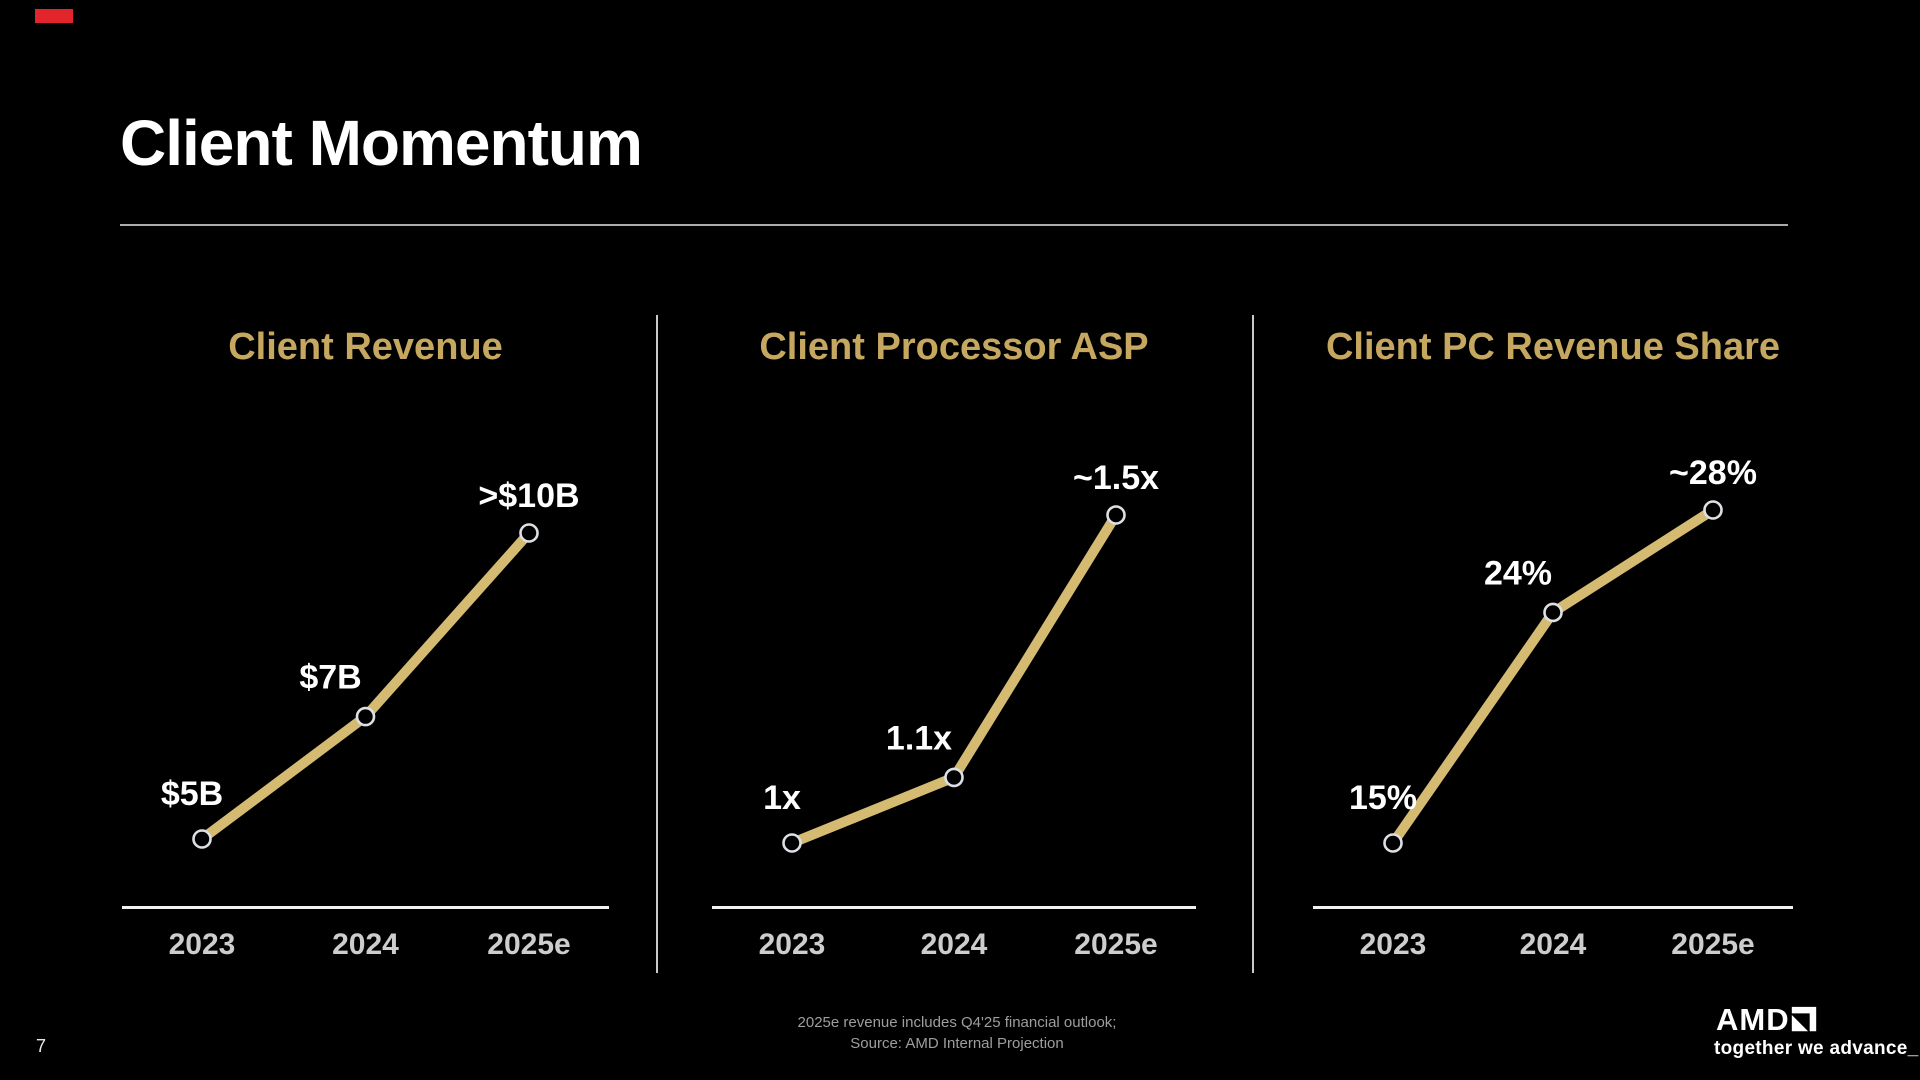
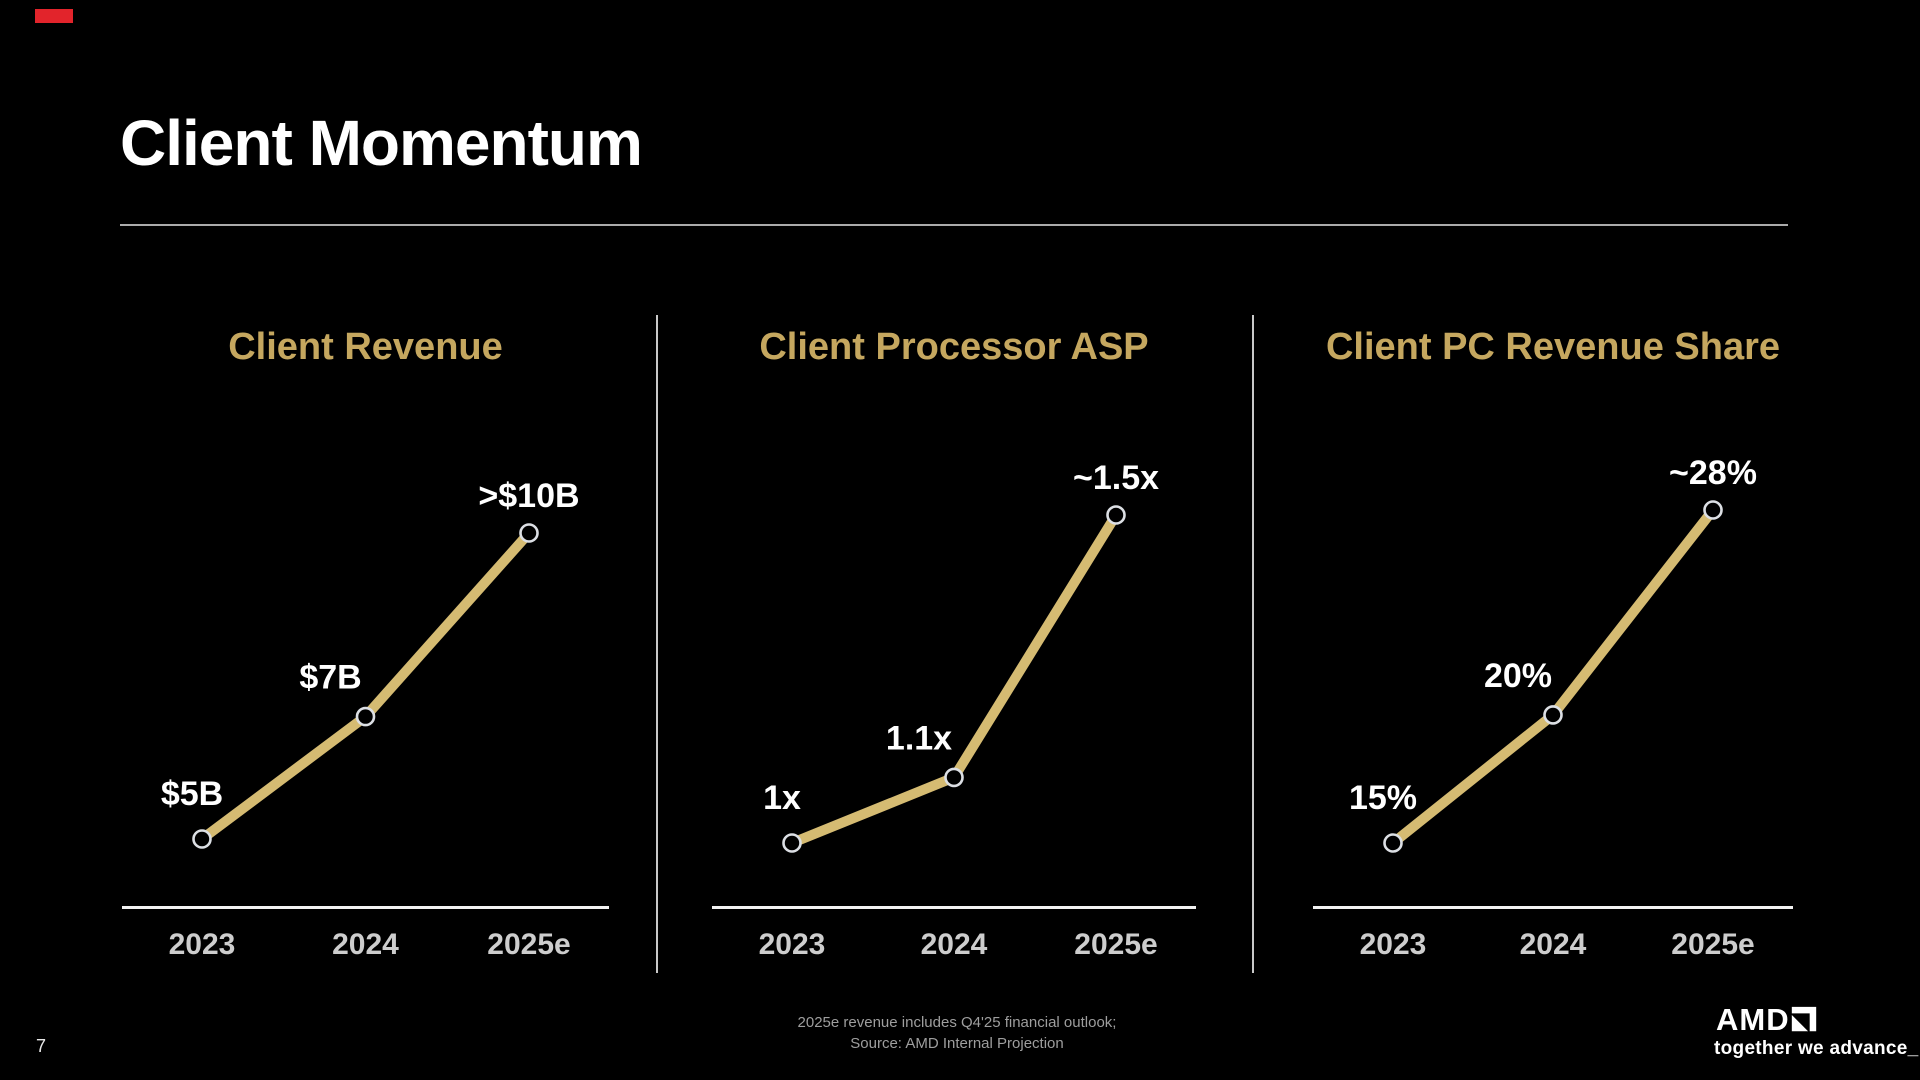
Client PC Revenue Share/2024: 24% -> 20%
